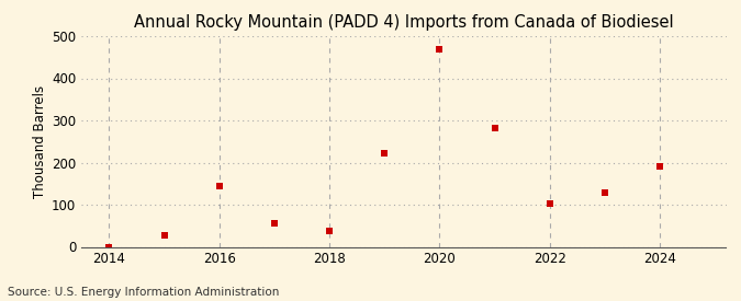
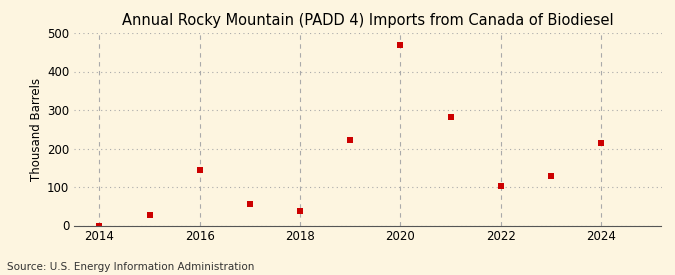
2024: 190 -> 215
